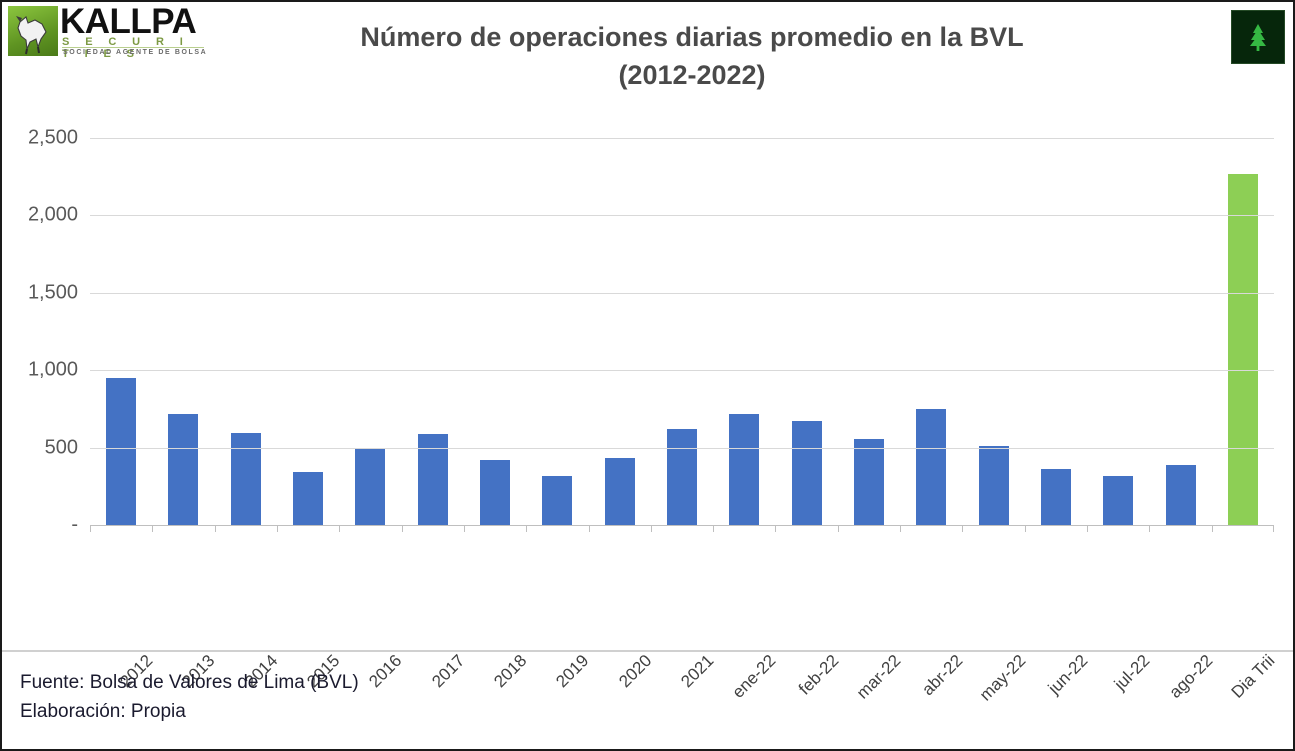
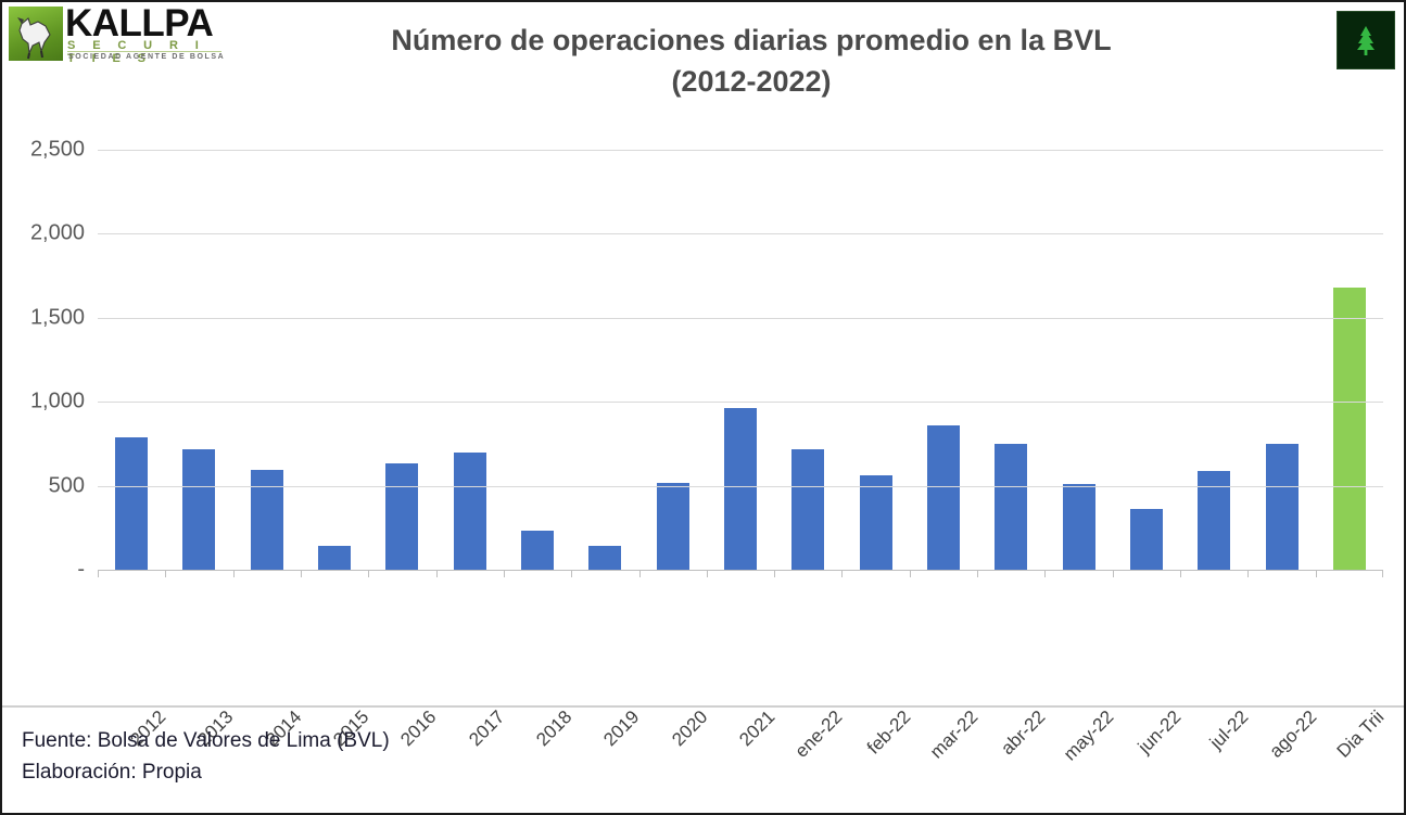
2012: 950 -> 790
2015: 340 -> 140
2016: 490 -> 630
2017: 590 -> 700
2018: 420 -> 230
2019: 320 -> 140
2020: 430 -> 520
2021: 620 -> 960
feb-22: 680 -> 560
mar-22: 560 -> 860
jul-22: 320 -> 590
ago-22: 390 -> 750
Dia Trii: 2270 -> 1680
